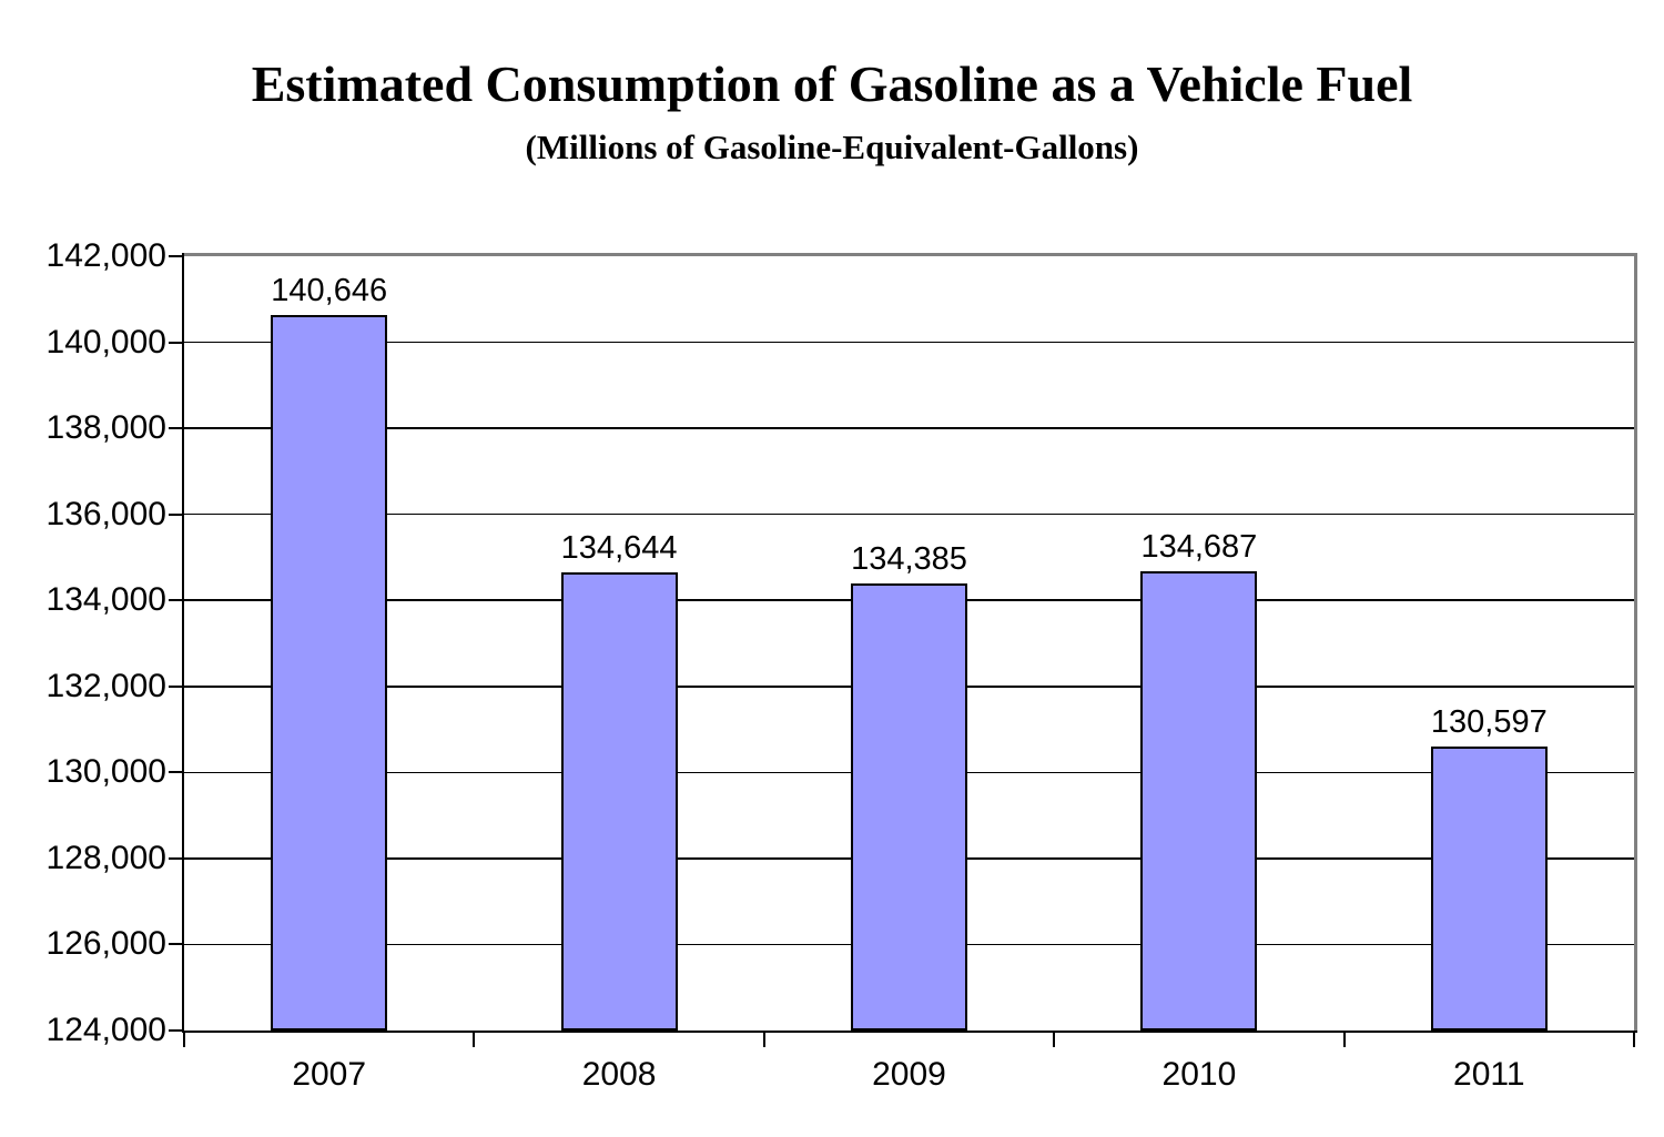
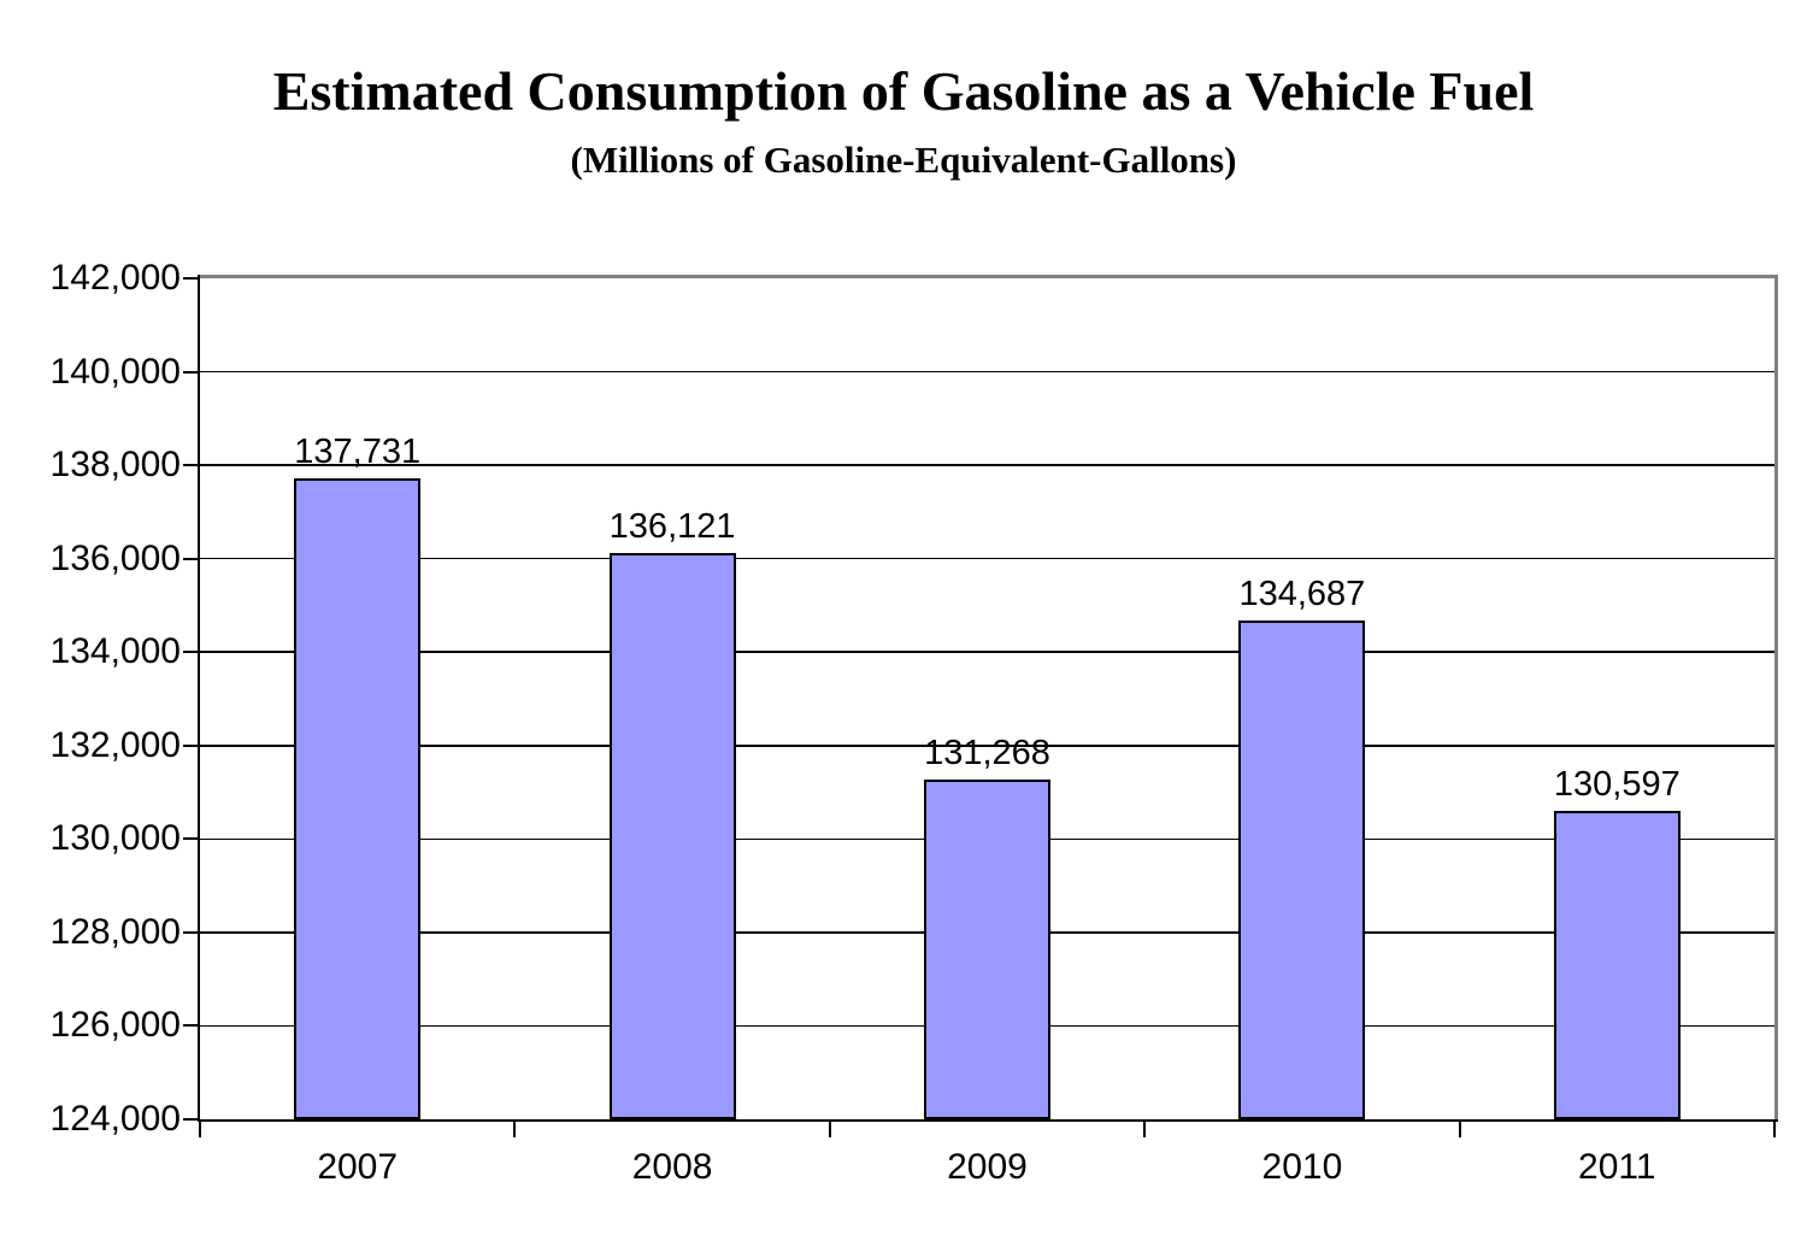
2007: 140,646 -> 137,731
2008: 134,644 -> 136,121
2009: 134,385 -> 131,268
